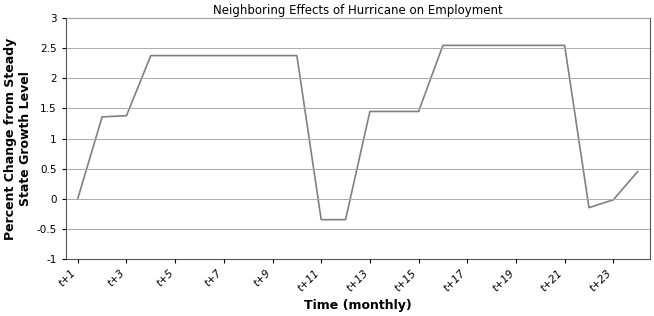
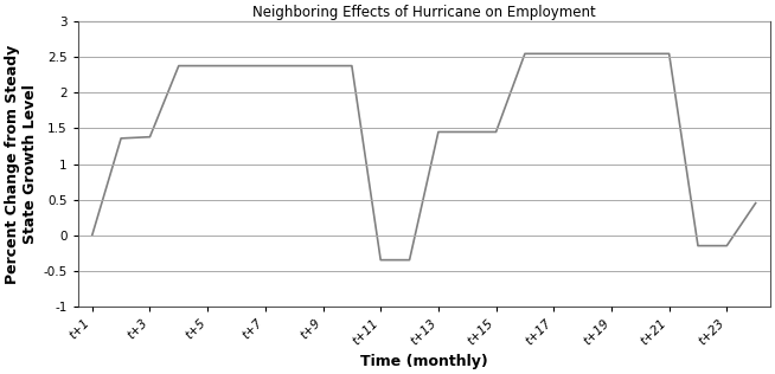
t+23: -0.02 -> -0.15
